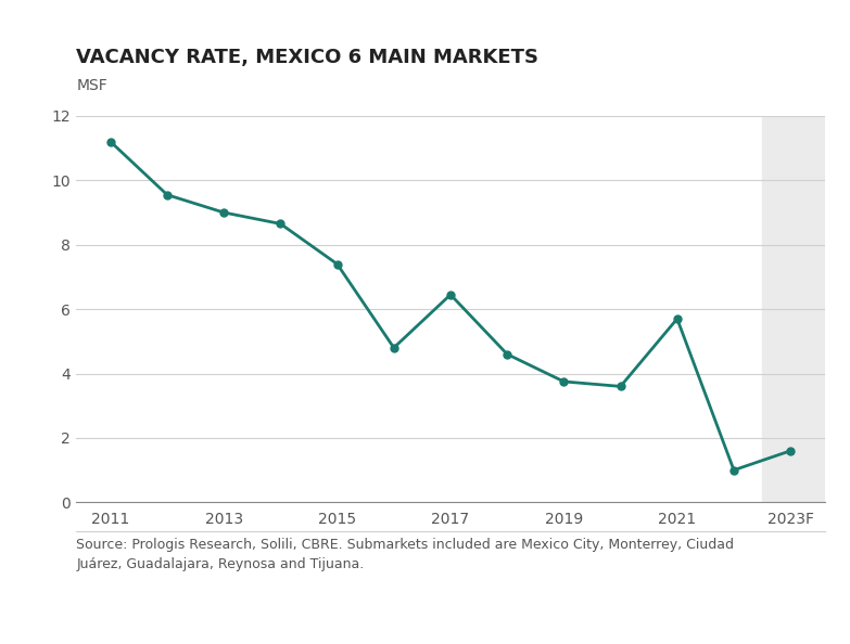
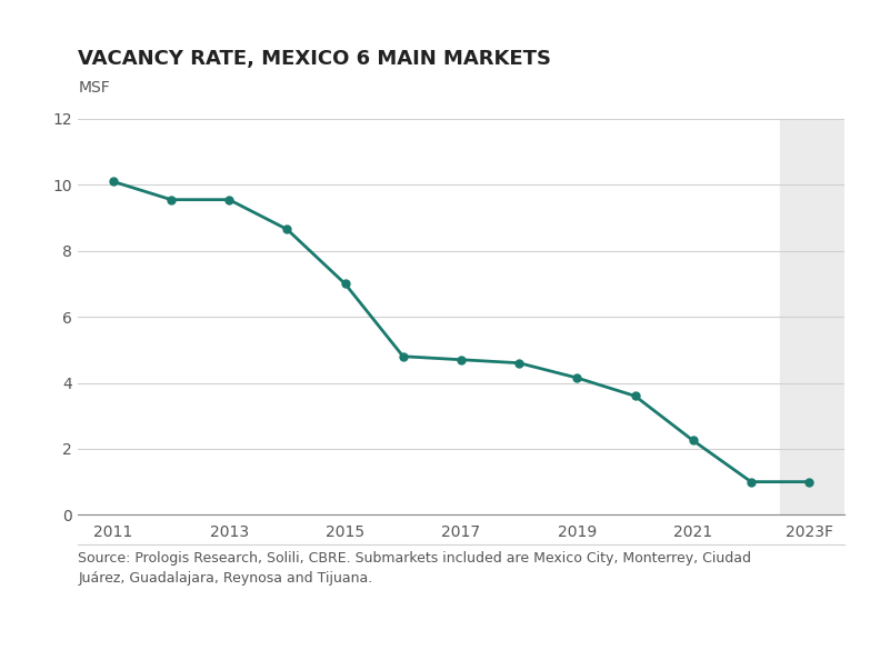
2011: 11.20 -> 10.10
2013: 9.00 -> 9.55
2015: 7.40 -> 7.00
2017: 6.45 -> 4.70
2019: 3.75 -> 4.15
2021: 5.70 -> 2.25
2023F: 1.60 -> 1.00
